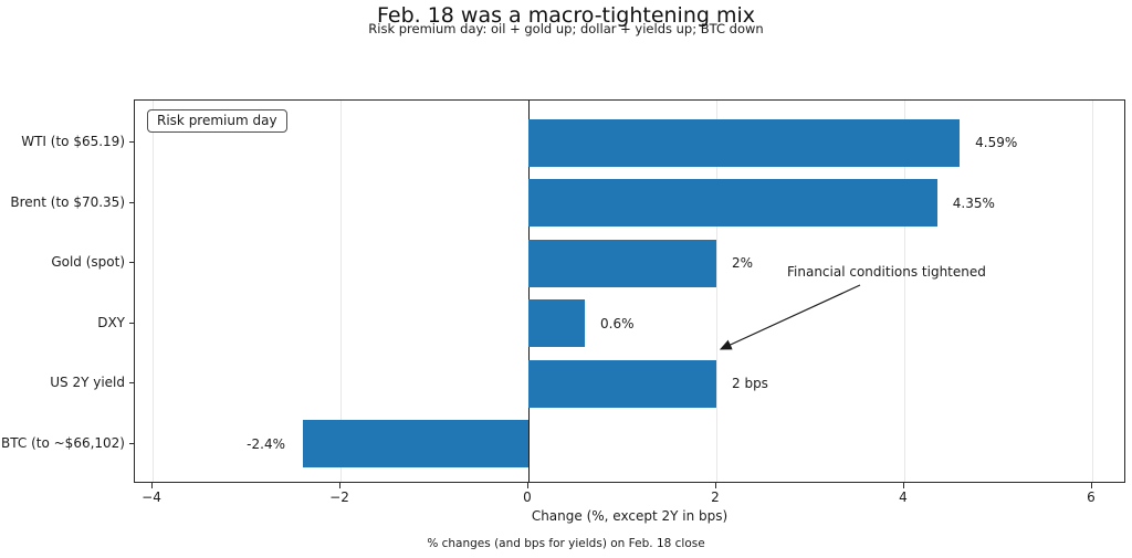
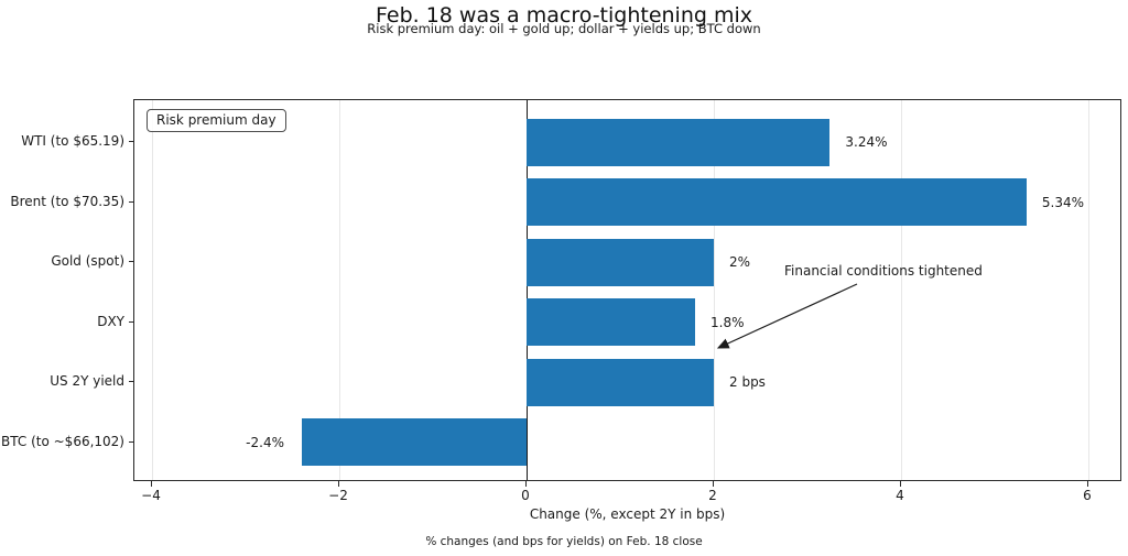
WTI (to $65.19): 4.59% -> 3.24%
Brent (to $70.35): 4.35% -> 5.34%
DXY: 0.6% -> 1.8%
